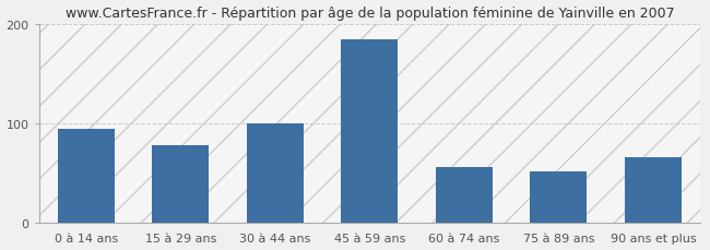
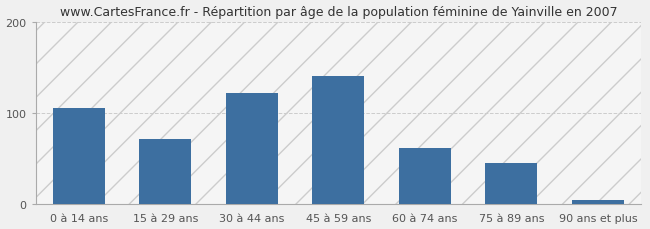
0 à 14 ans: 94 -> 105
15 à 29 ans: 78 -> 72
30 à 44 ans: 100 -> 122
45 à 59 ans: 184 -> 140
60 à 74 ans: 56 -> 62
75 à 89 ans: 52 -> 45
90 ans et plus: 66 -> 5
